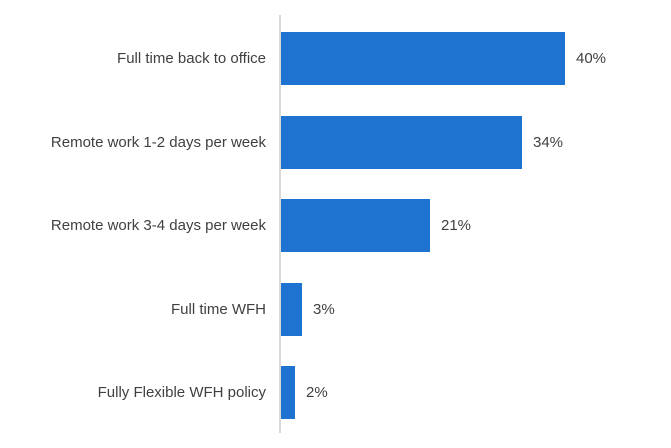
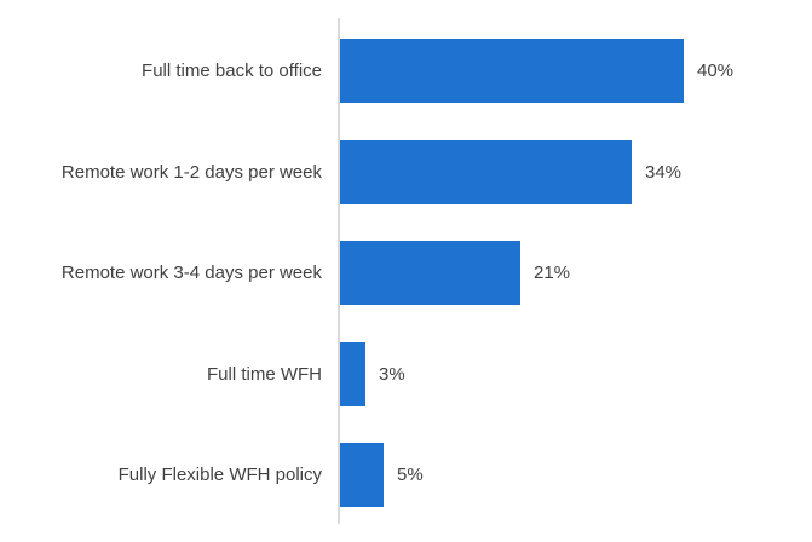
Fully Flexible WFH policy: 2% -> 5%
